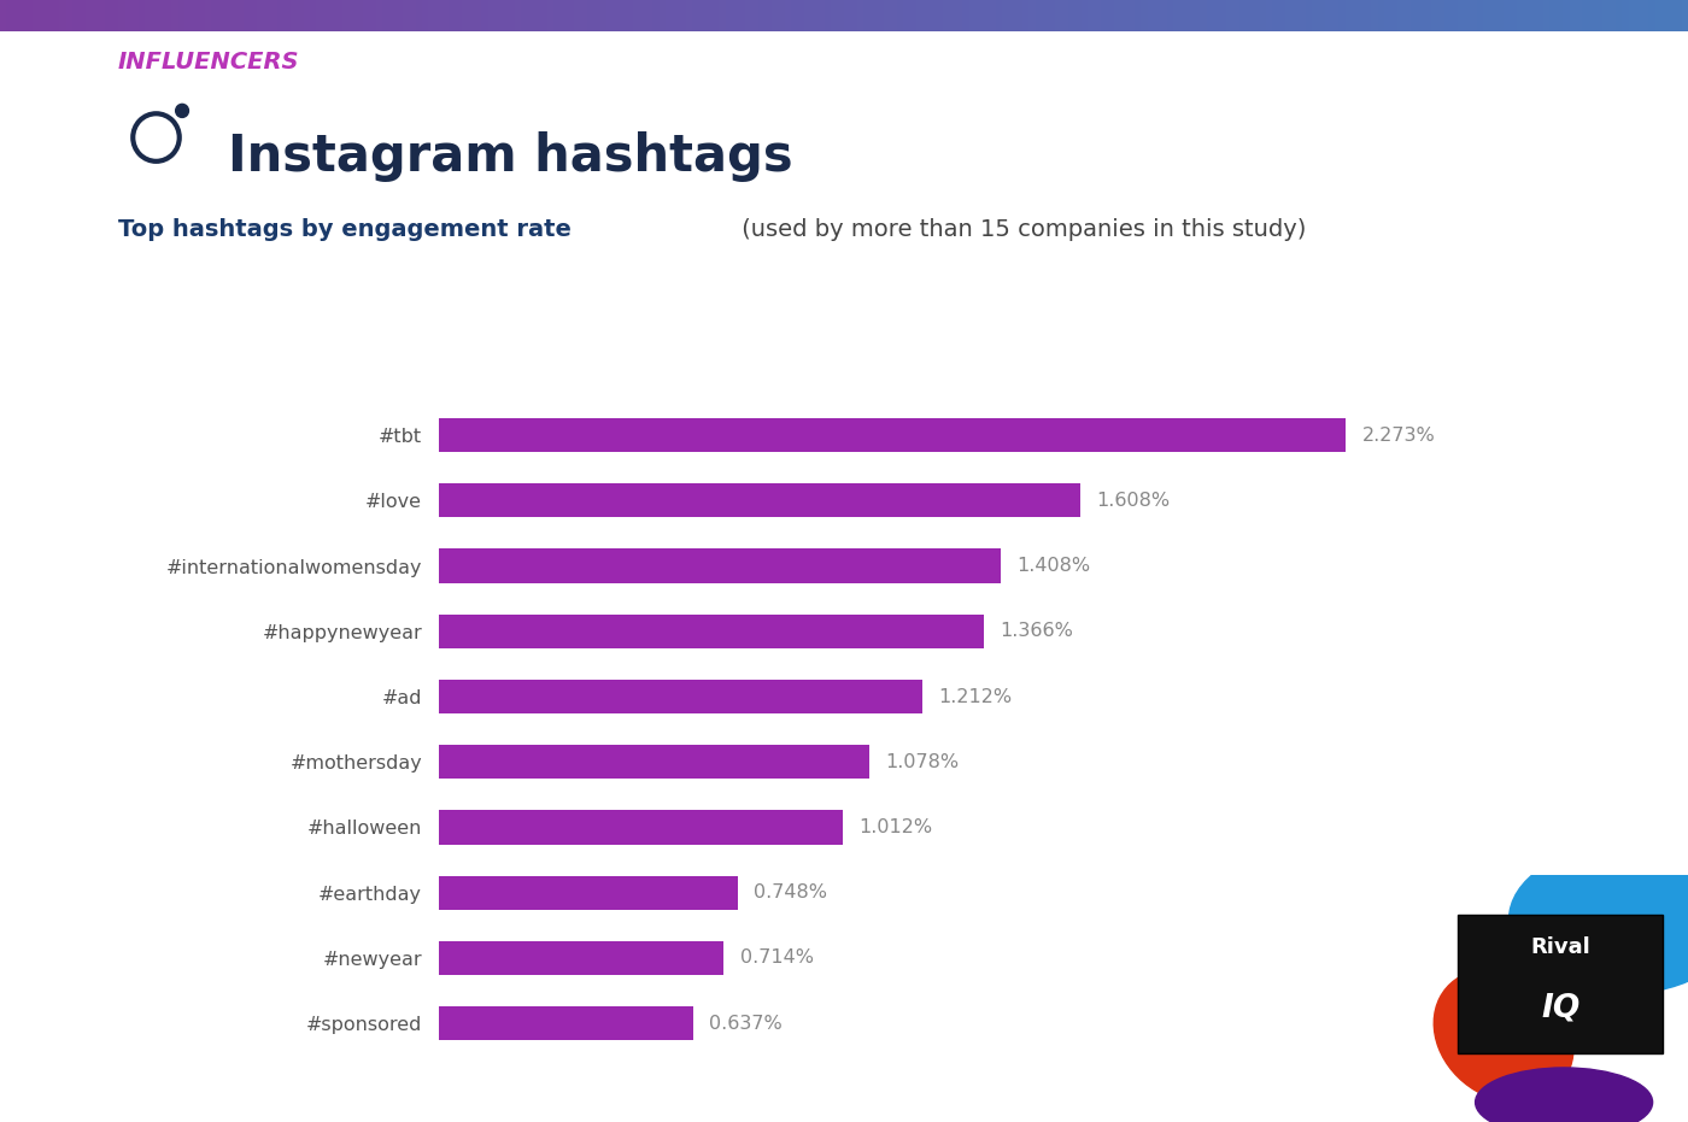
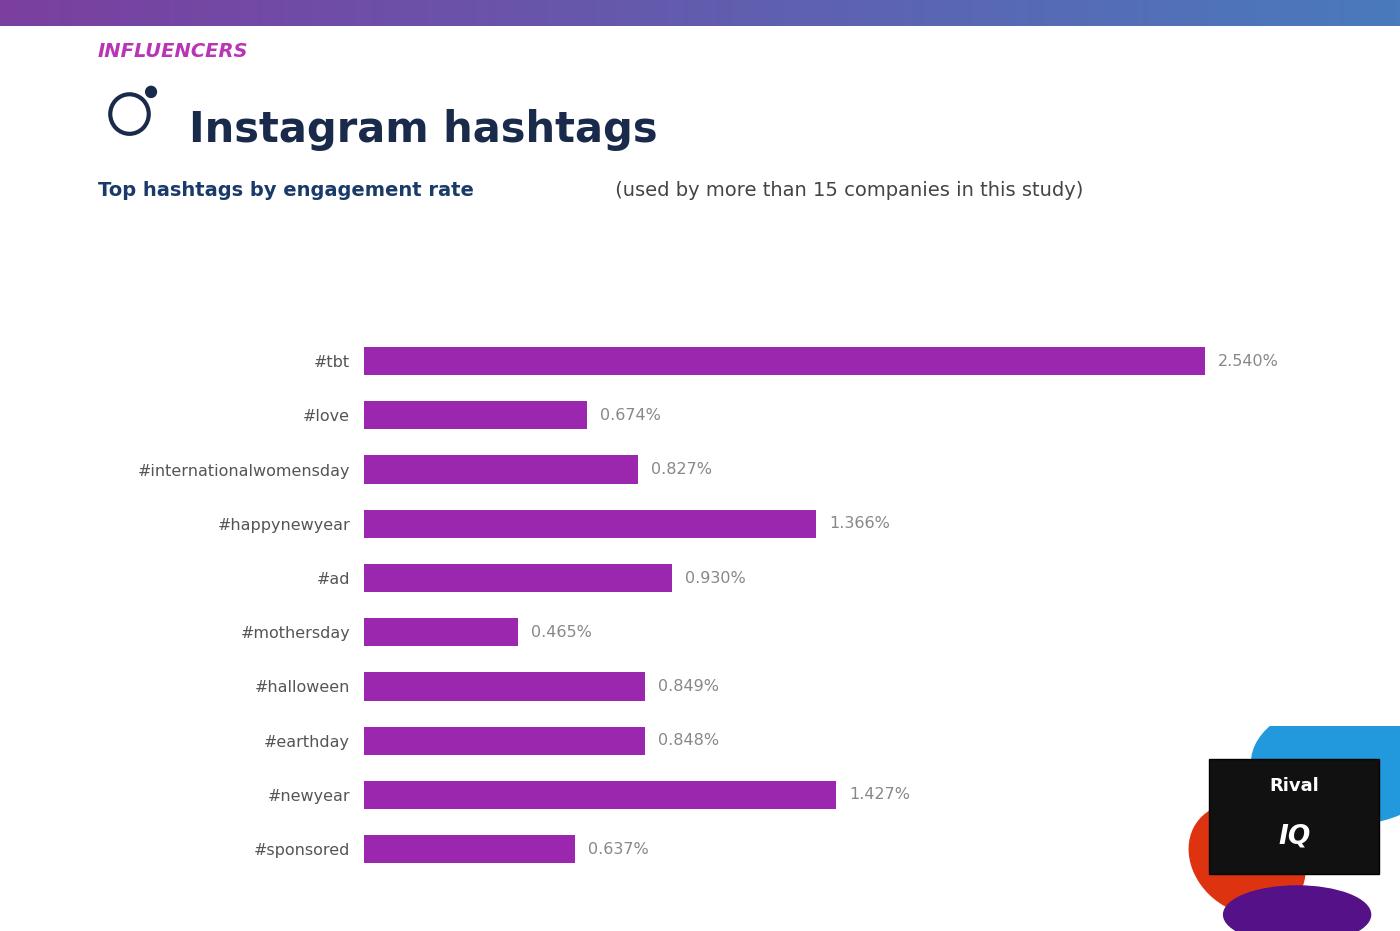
#tbt: 2.273% -> 2.540%
#love: 1.608% -> 0.674%
#internationalwomensday: 1.408% -> 0.827%
#ad: 1.212% -> 0.930%
#mothersday: 1.078% -> 0.465%
#halloween: 1.012% -> 0.849%
#earthday: 0.748% -> 0.848%
#newyear: 0.714% -> 1.427%
